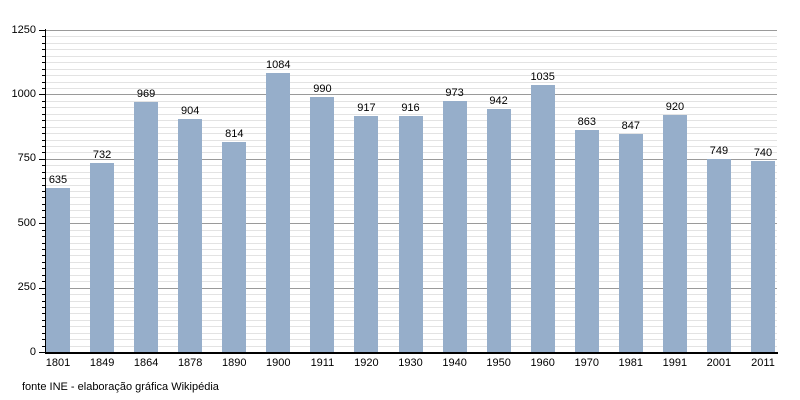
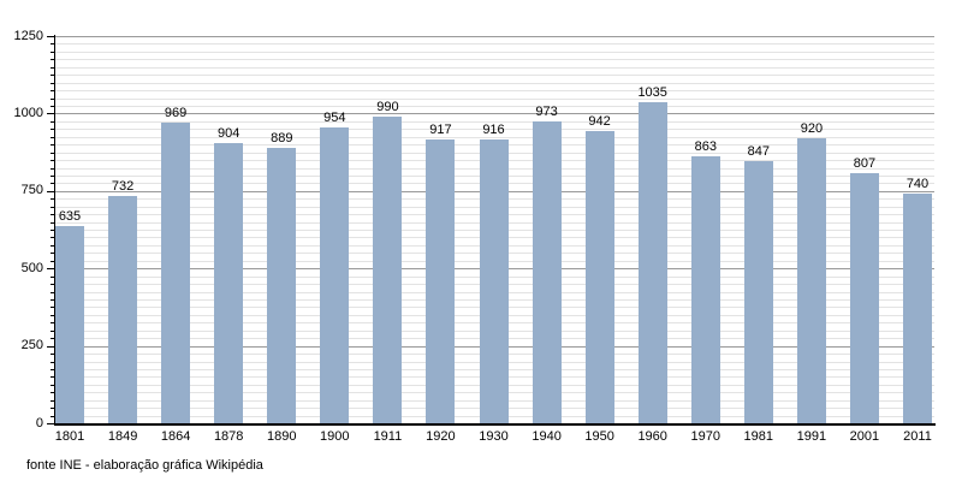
1890: 814 -> 889
1900: 1084 -> 954
2001: 749 -> 807
